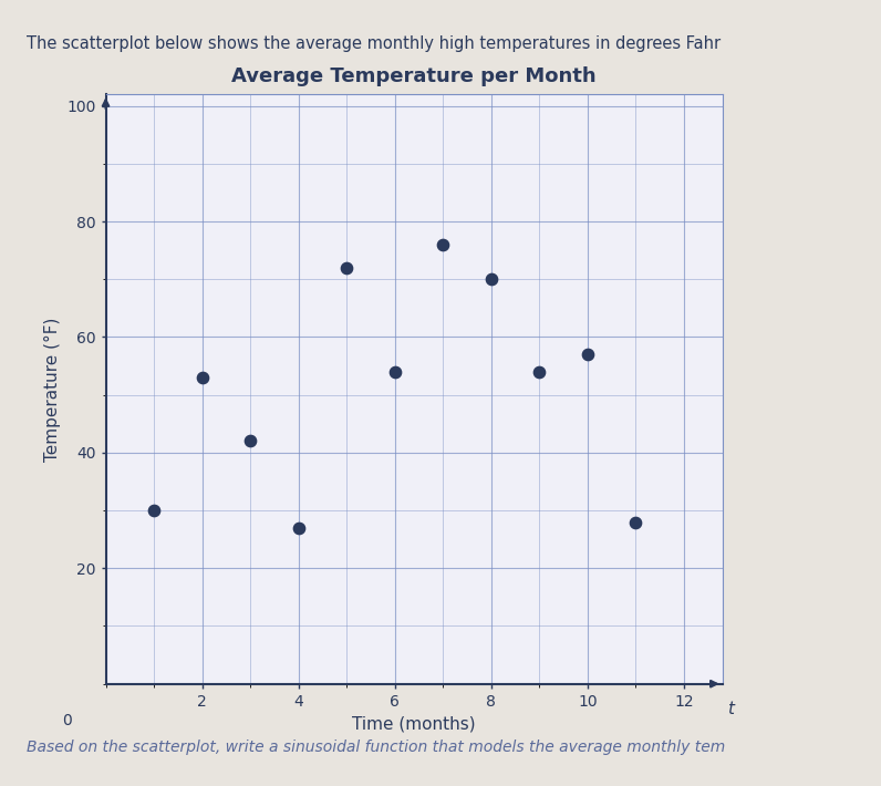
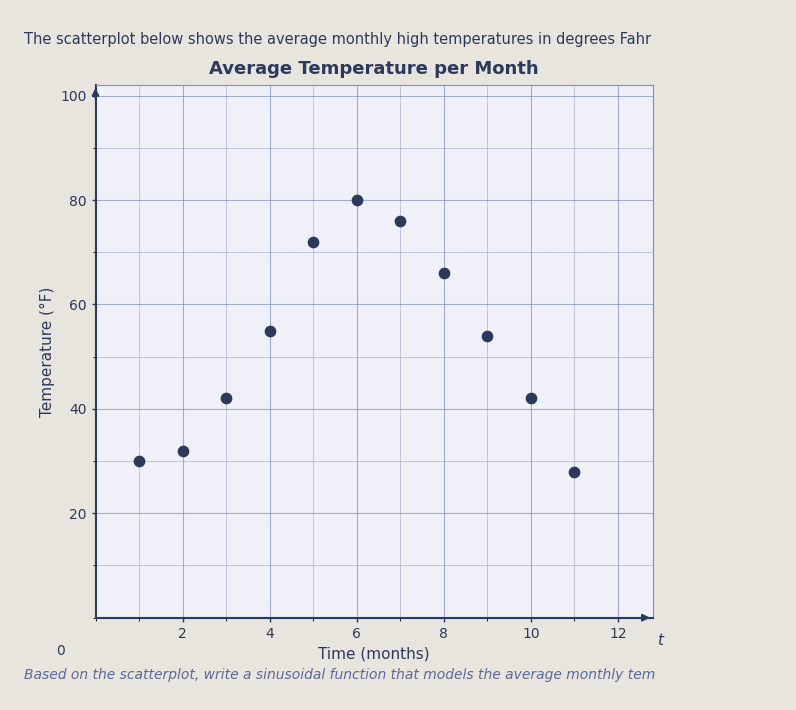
2: 53 -> 32
4: 27 -> 55
6: 54 -> 80
8: 70 -> 66
10: 57 -> 42
